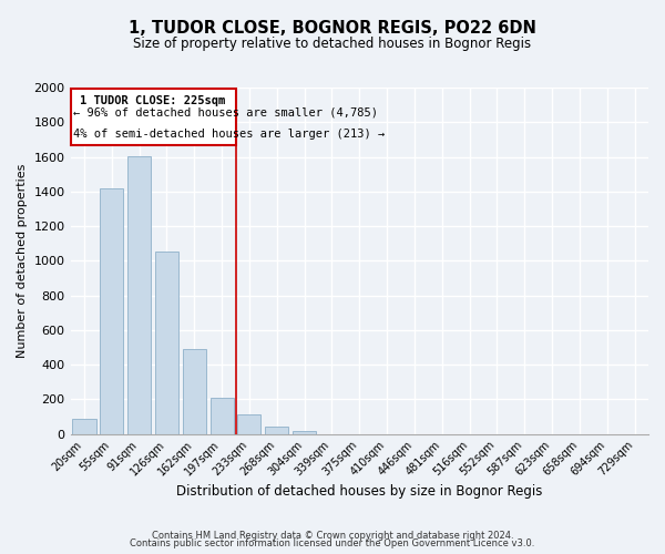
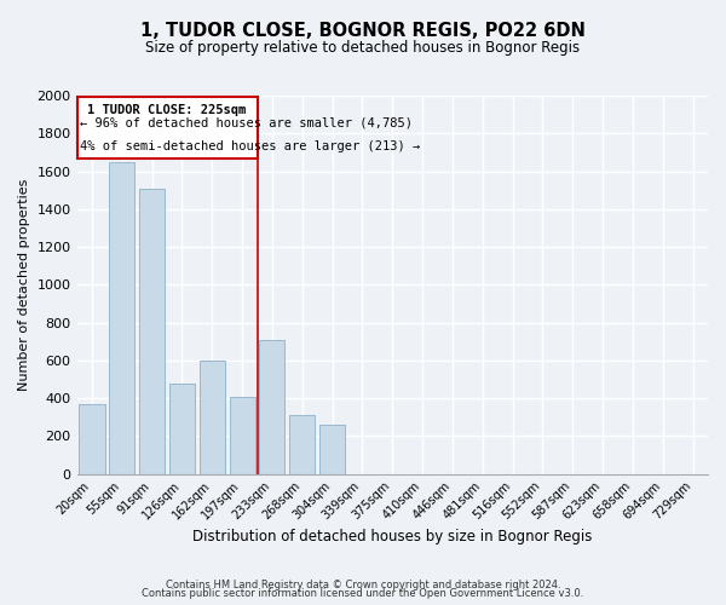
20sqm: 80 -> 370
55sqm: 1420 -> 1650
91sqm: 1600 -> 1510
126sqm: 1050 -> 480
162sqm: 490 -> 600
197sqm: 210 -> 410
233sqm: 110 -> 710
268sqm: 40 -> 310
304sqm: 20 -> 260
